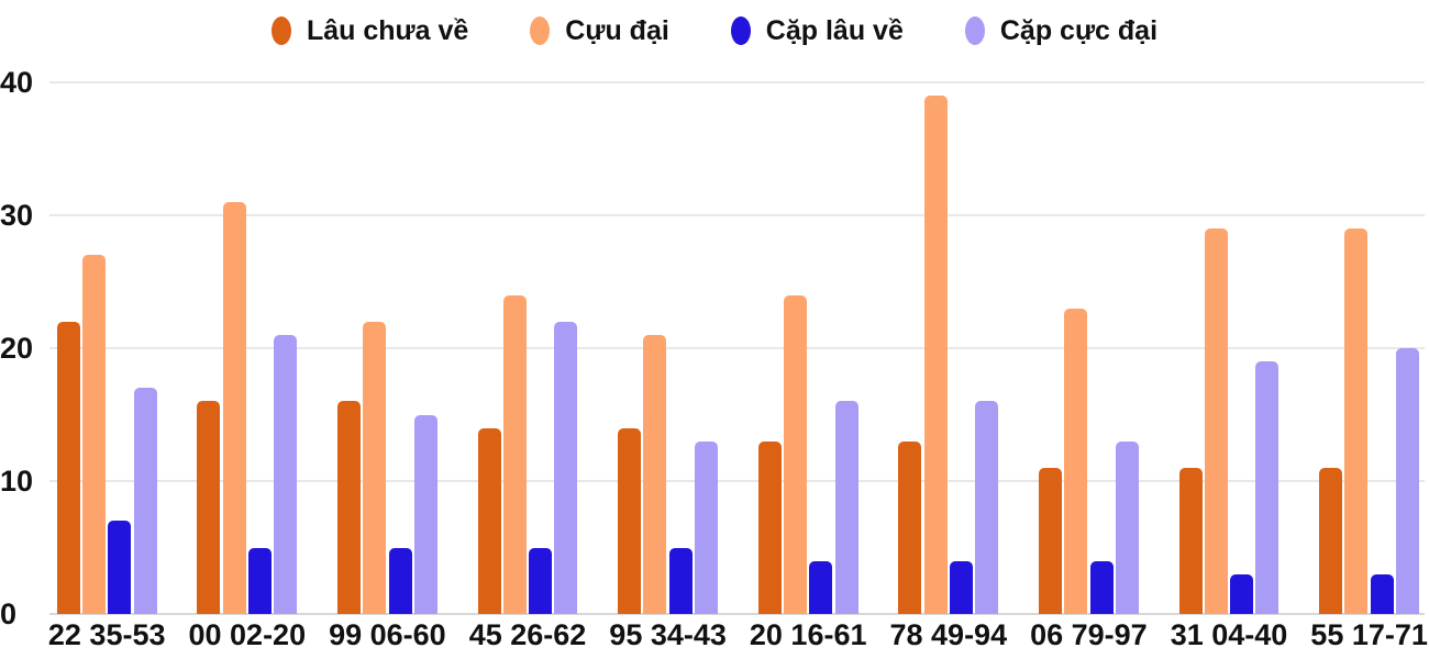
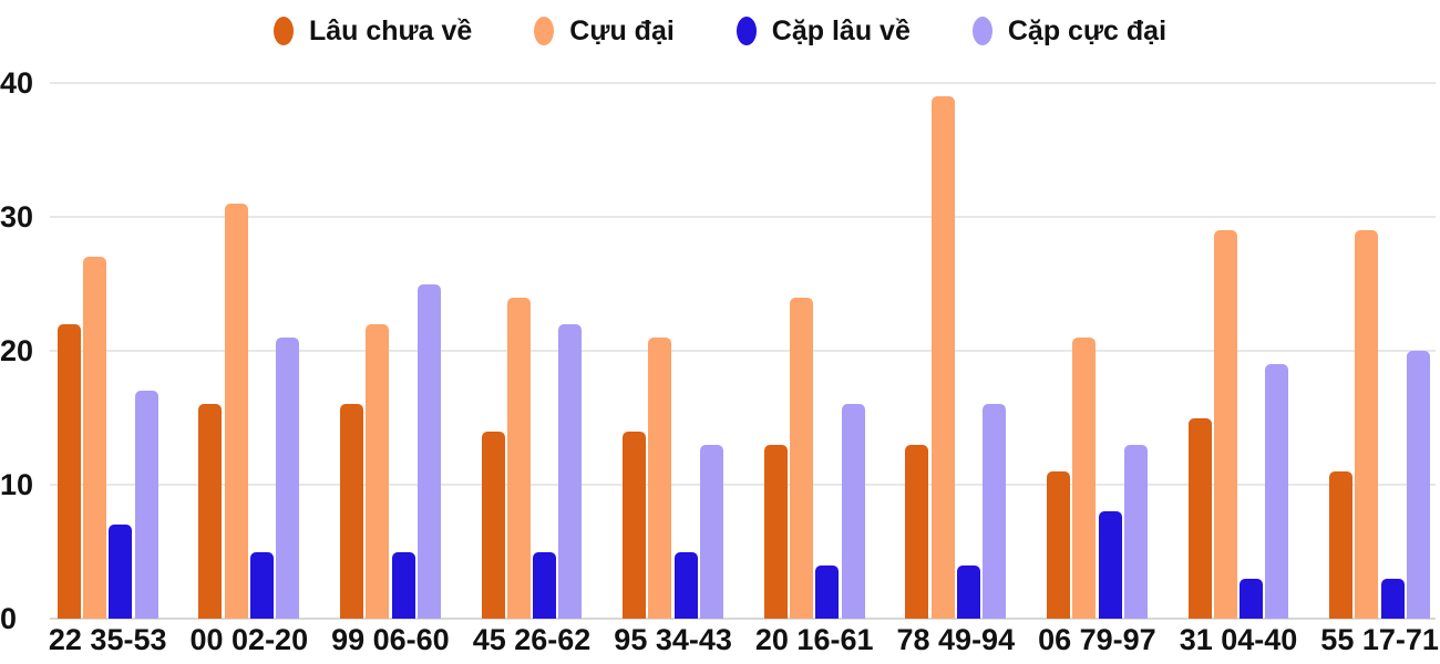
Cặp cực đại/99 06-60: 15 -> 25
Cựu đại/06 79-97: 23 -> 21
Cặp lâu về/06 79-97: 4 -> 8
Lâu chưa về/31 04-40: 11 -> 15
